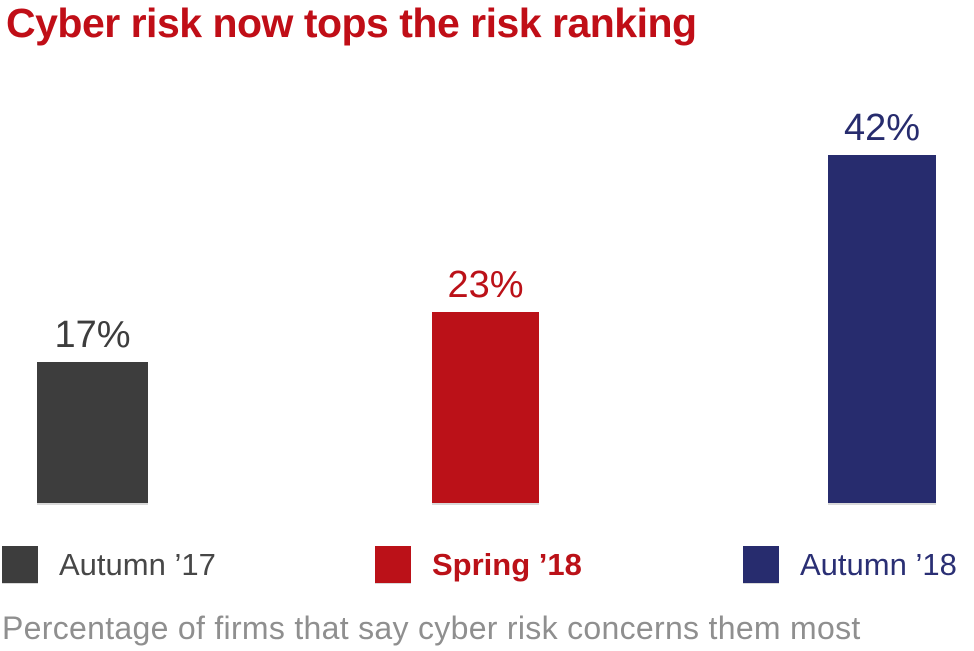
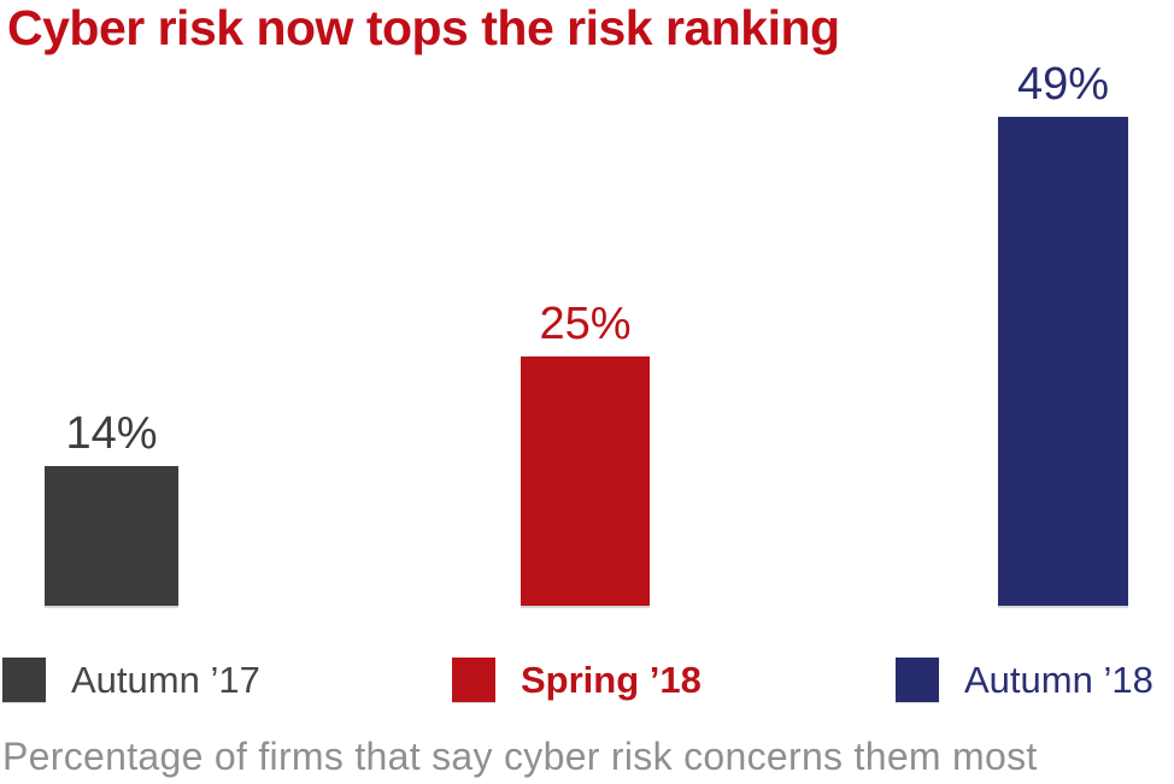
Autumn ’17: 17% -> 14%
Spring ’18: 23% -> 25%
Autumn ’18: 42% -> 49%
